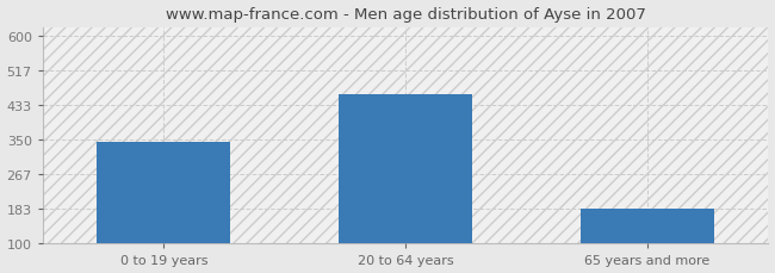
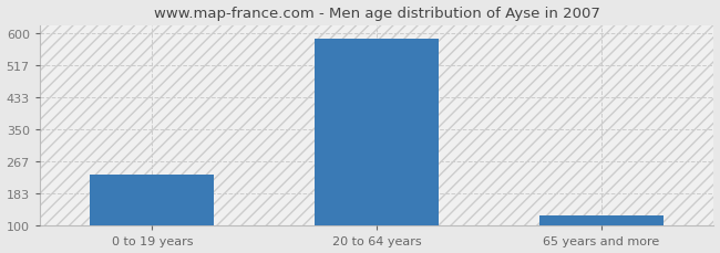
0 to 19 years: 345 -> 232
20 to 64 years: 460 -> 586
65 years and more: 185 -> 127
